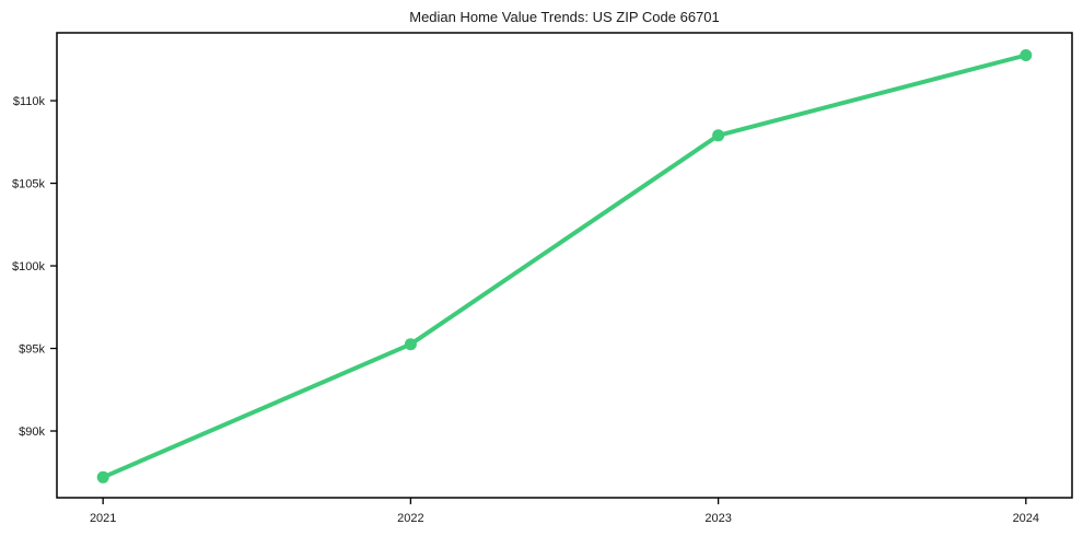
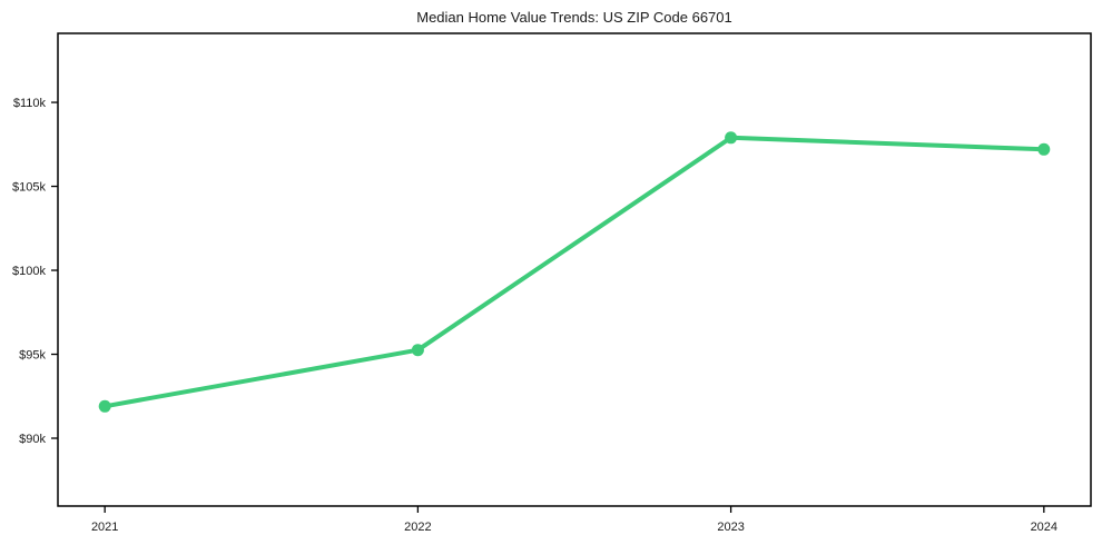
2021: $87.2k -> $91.9k
2024: $112.8k -> $107.2k
